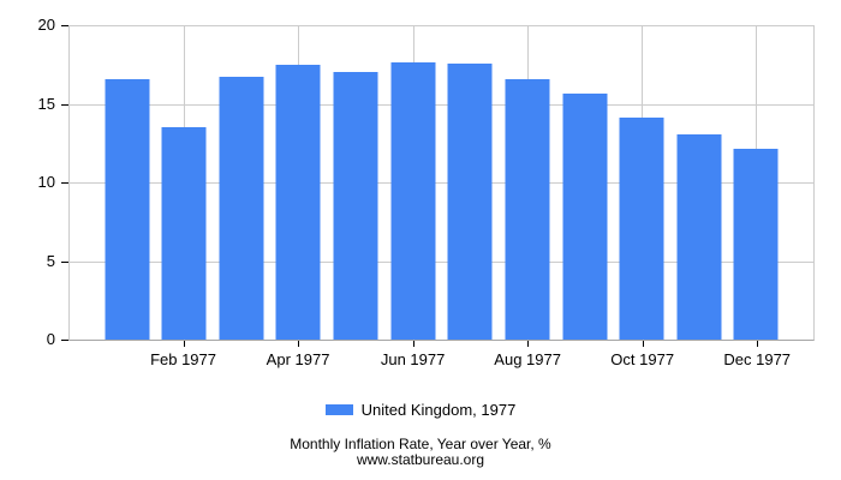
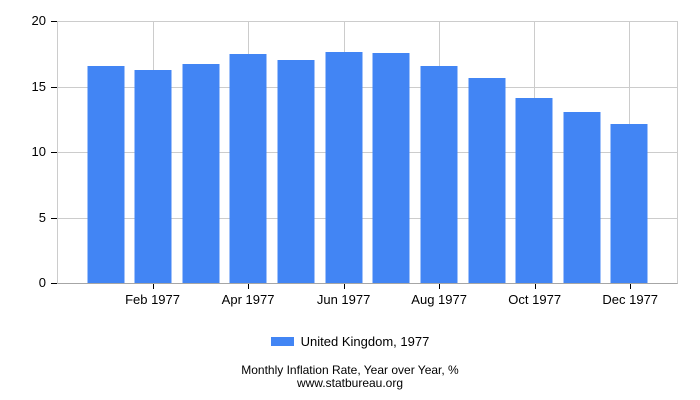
Feb 1977: 13.5 -> 16.2
